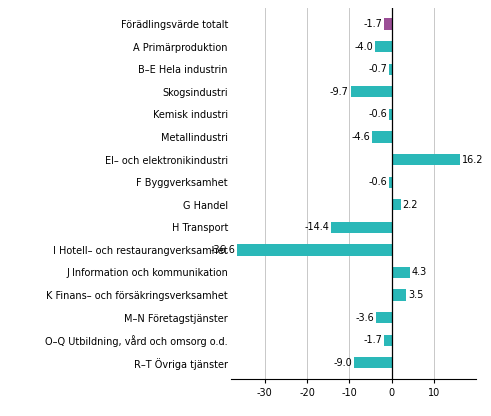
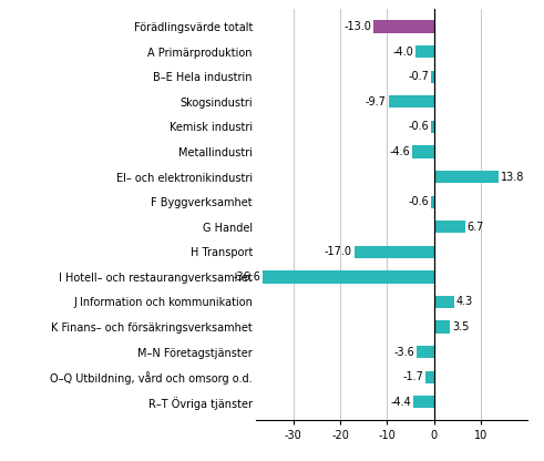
Förädlingsvärde totalt: -1.7 -> -13.0
El– och elektronikindustri: 16.2 -> 13.8
G Handel: 2.2 -> 6.7
H Transport: -14.4 -> -17.0
R–T Övriga tjänster: -9.0 -> -4.4
